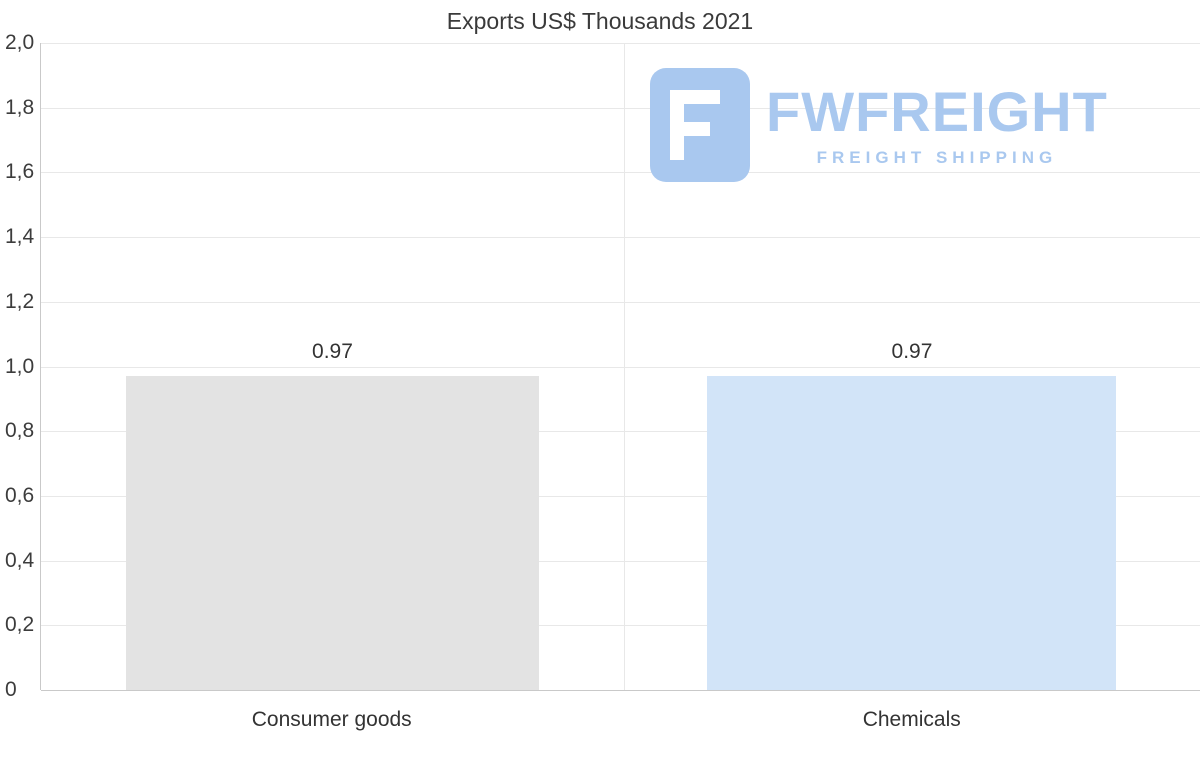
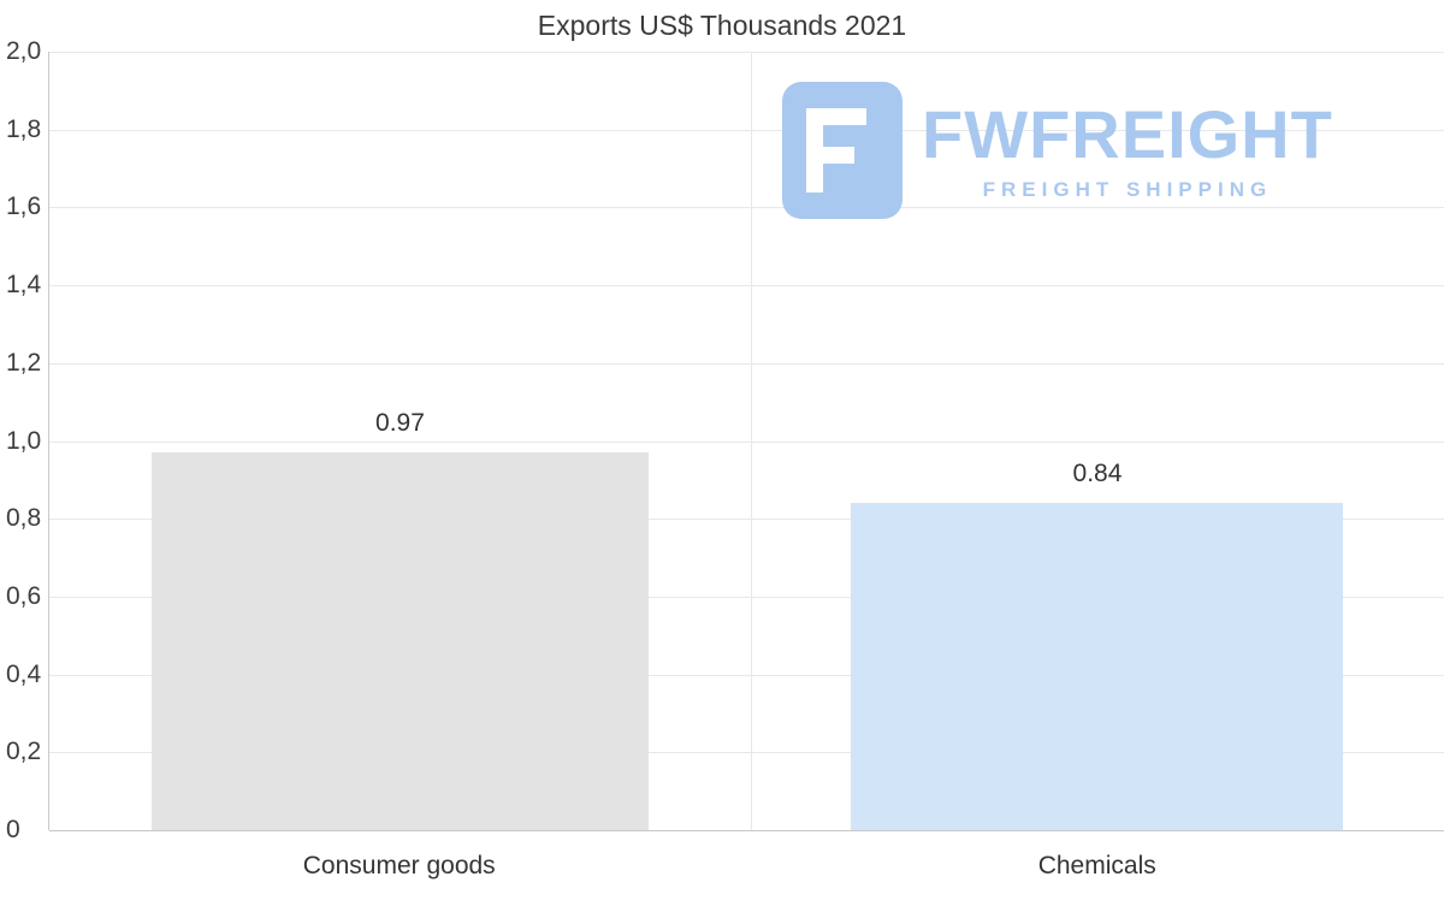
Chemicals: 0.97 -> 0.84
